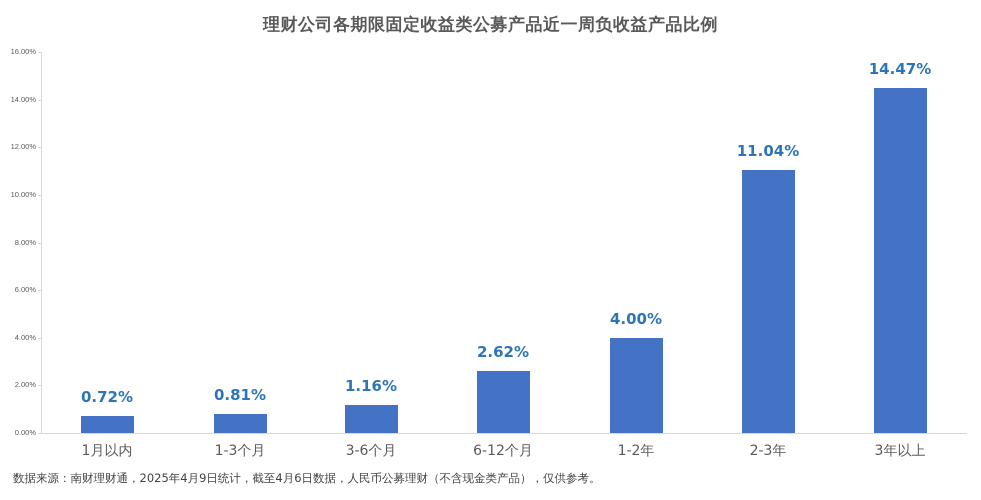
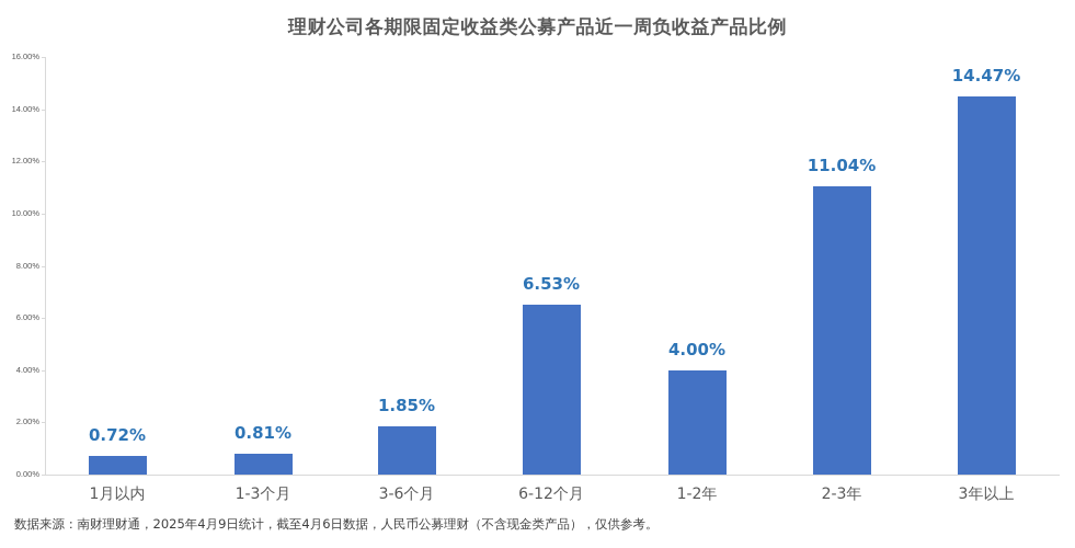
3-6个月: 1.16% -> 1.85%
6-12个月: 2.62% -> 6.53%
